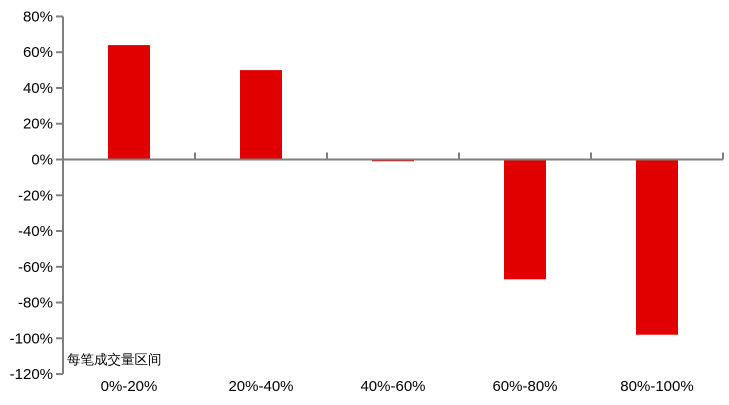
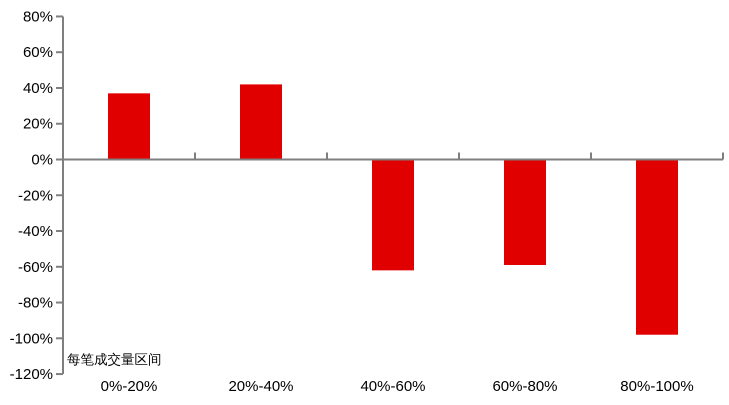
0%-20%: 64% -> 37%
20%-40%: 50% -> 42%
40%-60%: -1% -> -62%
60%-80%: -67% -> -59%
